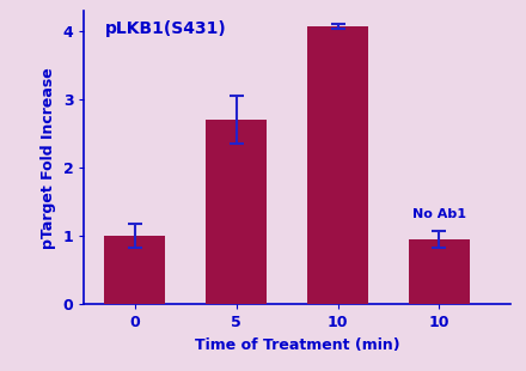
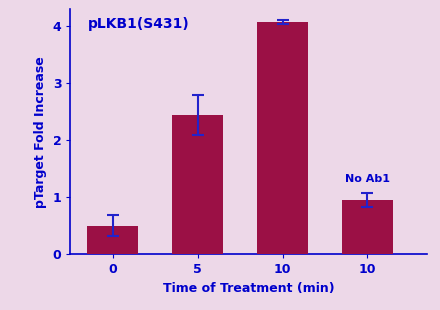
0: 1.00 -> 0.50
5: 2.70 -> 2.44
